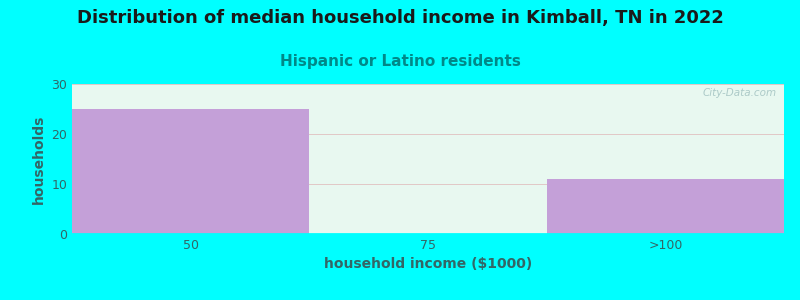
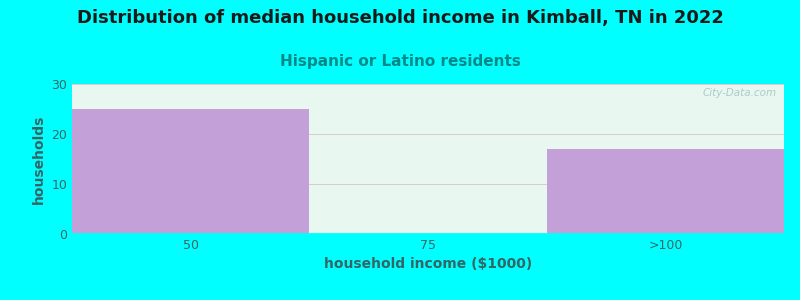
>100: 11 -> 17
